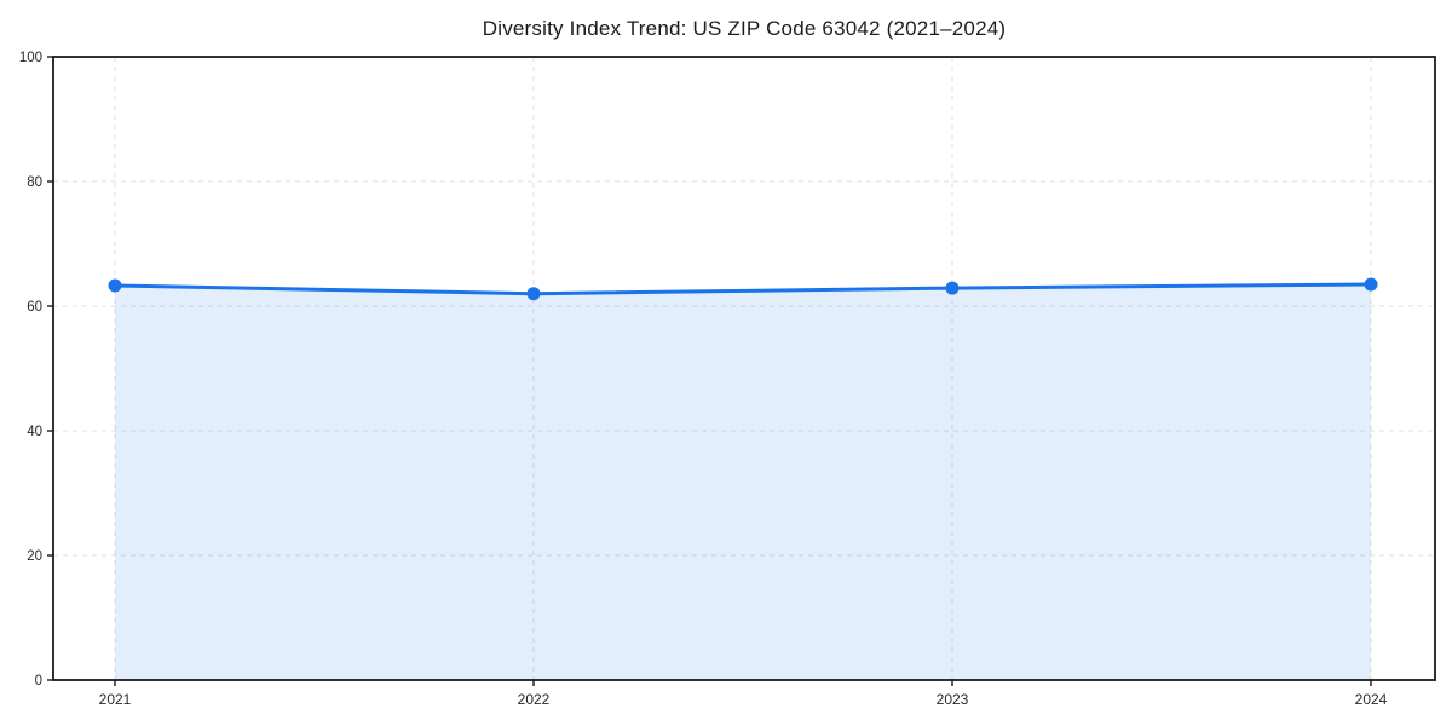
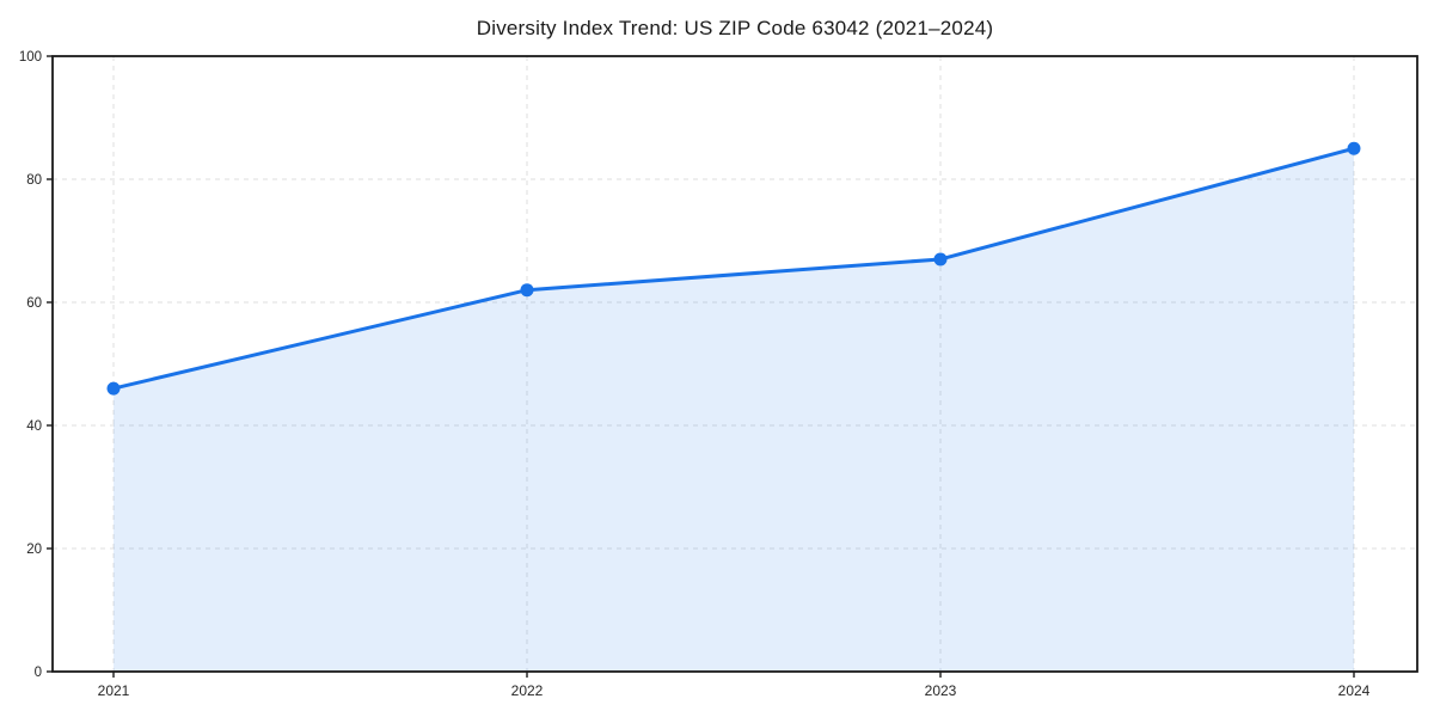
2021: 63 -> 46
2023: 63 -> 67
2024: 64 -> 85
